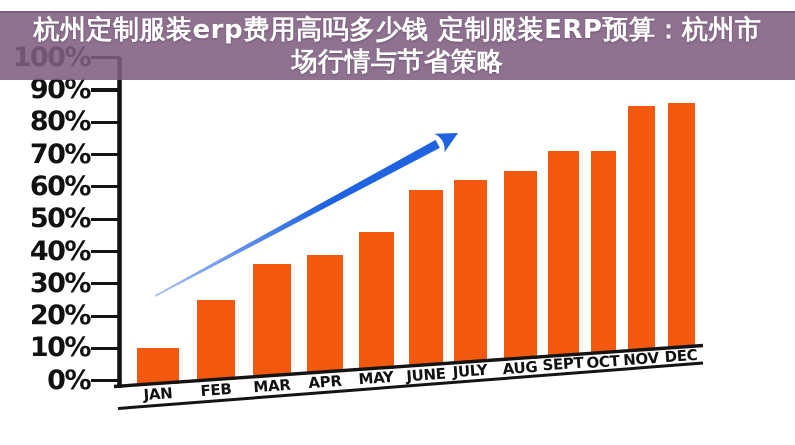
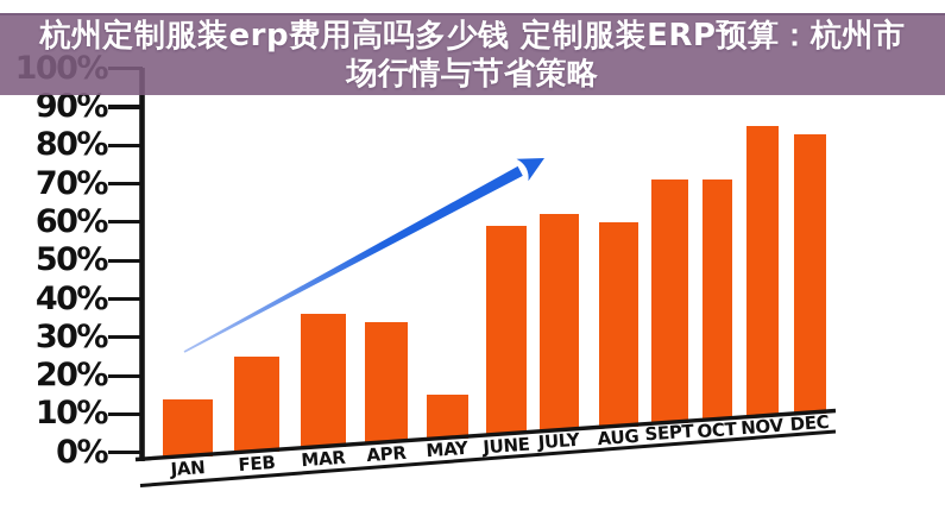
JAN: 10% -> 14%
APR: 39% -> 34%
MAY: 46% -> 15%
AUG: 65% -> 60%
DEC: 86% -> 83%
